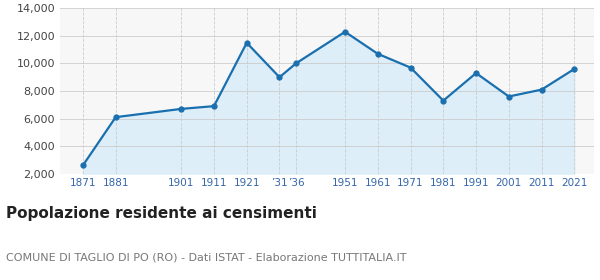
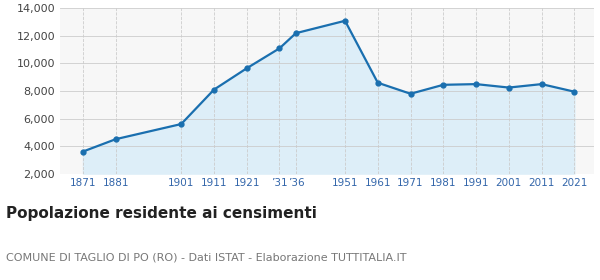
1871: 2,600 -> 3,600
1881: 6,100 -> 4,500
1901: 6,700 -> 5,600
1911: 6,900 -> 8,100
1921: 11,500 -> 9,600
’31: 9,000 -> 11,100
’36: 10,000 -> 12,200
1951: 12,300 -> 13,100
1961: 10,700 -> 8,600
1971: 9,700 -> 7,800
1981: 7,300 -> 8,400
1991: 9,300 -> 8,500
2001: 7,600 -> 8,200
2011: 8,100 -> 8,500
2021: 9,600 -> 8,000
